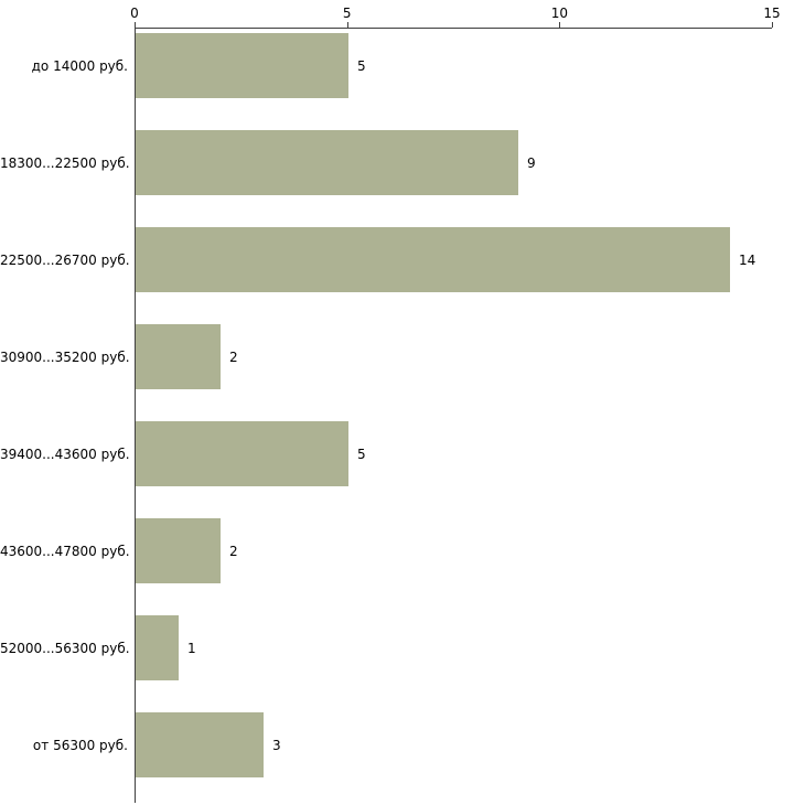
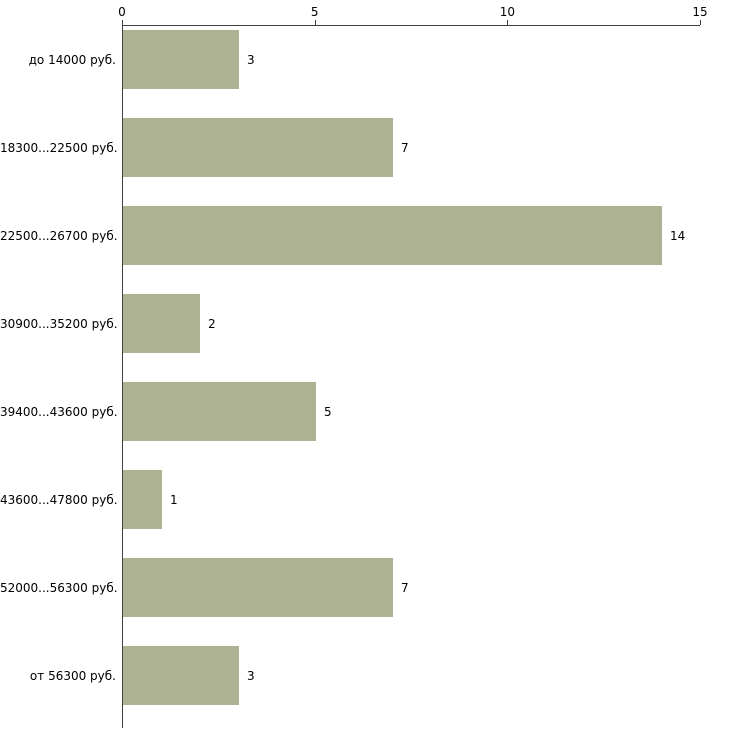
до 14000 руб.: 5 -> 3
18300...22500 руб.: 9 -> 7
43600...47800 руб.: 2 -> 1
52000...56300 руб.: 1 -> 7
